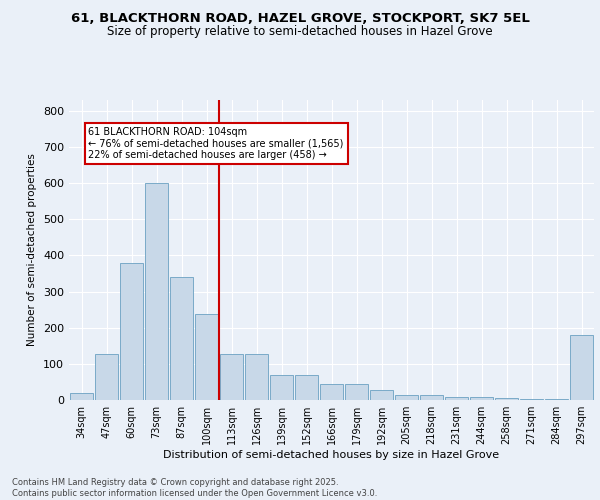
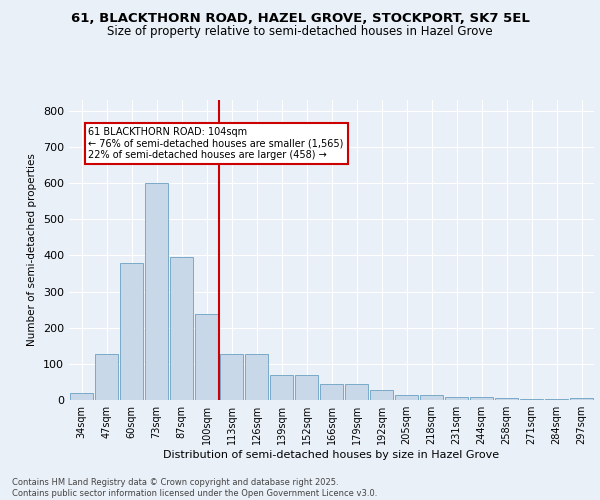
87sqm: 340 -> 395
297sqm: 180 -> 5
